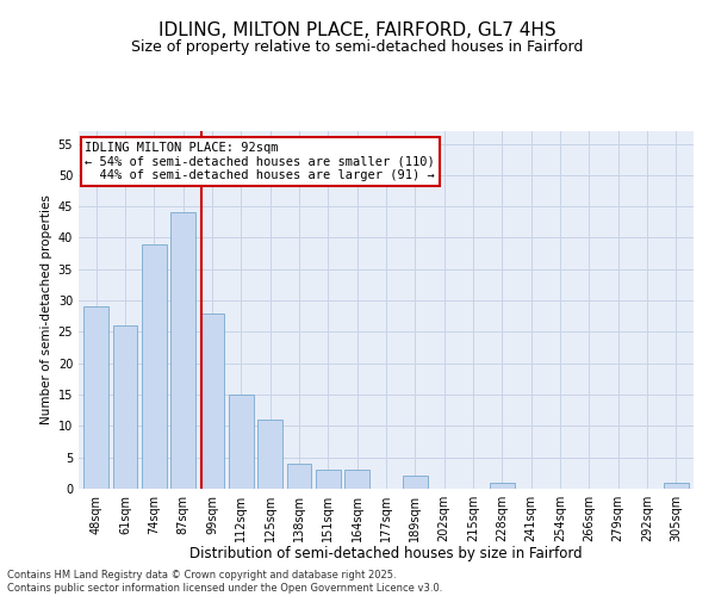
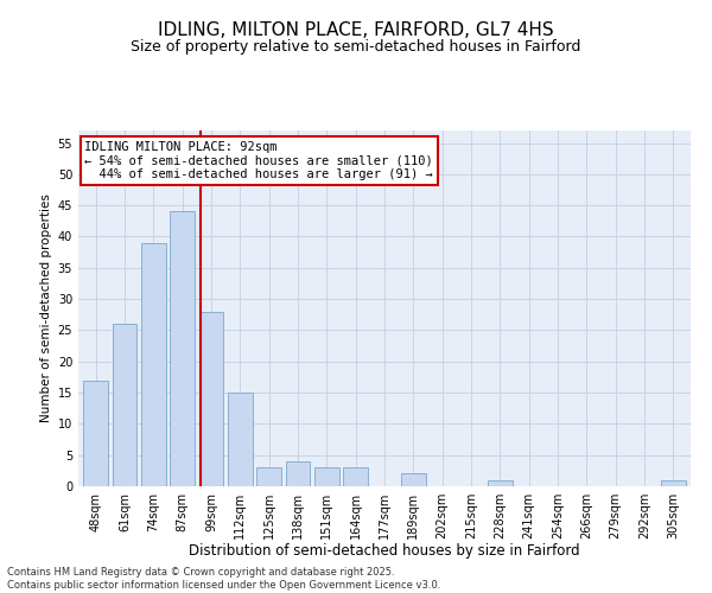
48sqm: 29 -> 17
125sqm: 11 -> 3
